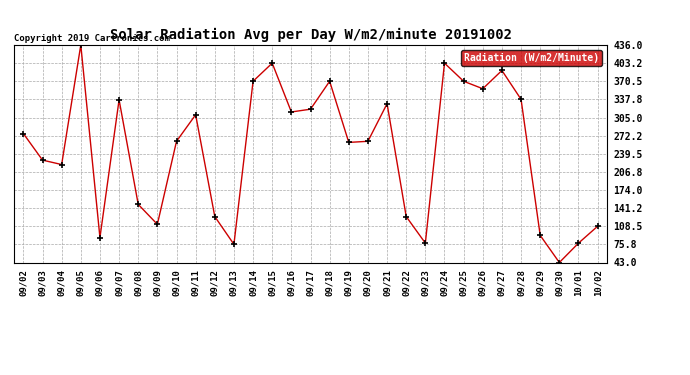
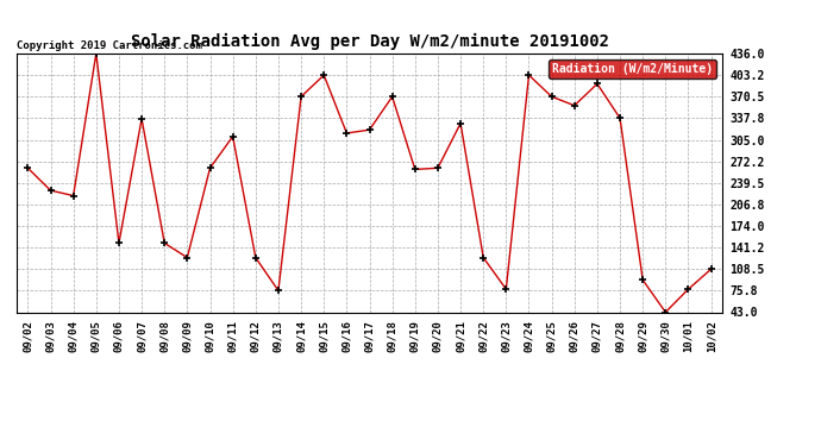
09/02: 276 -> 262
09/06: 88 -> 148
09/09: 112 -> 126
